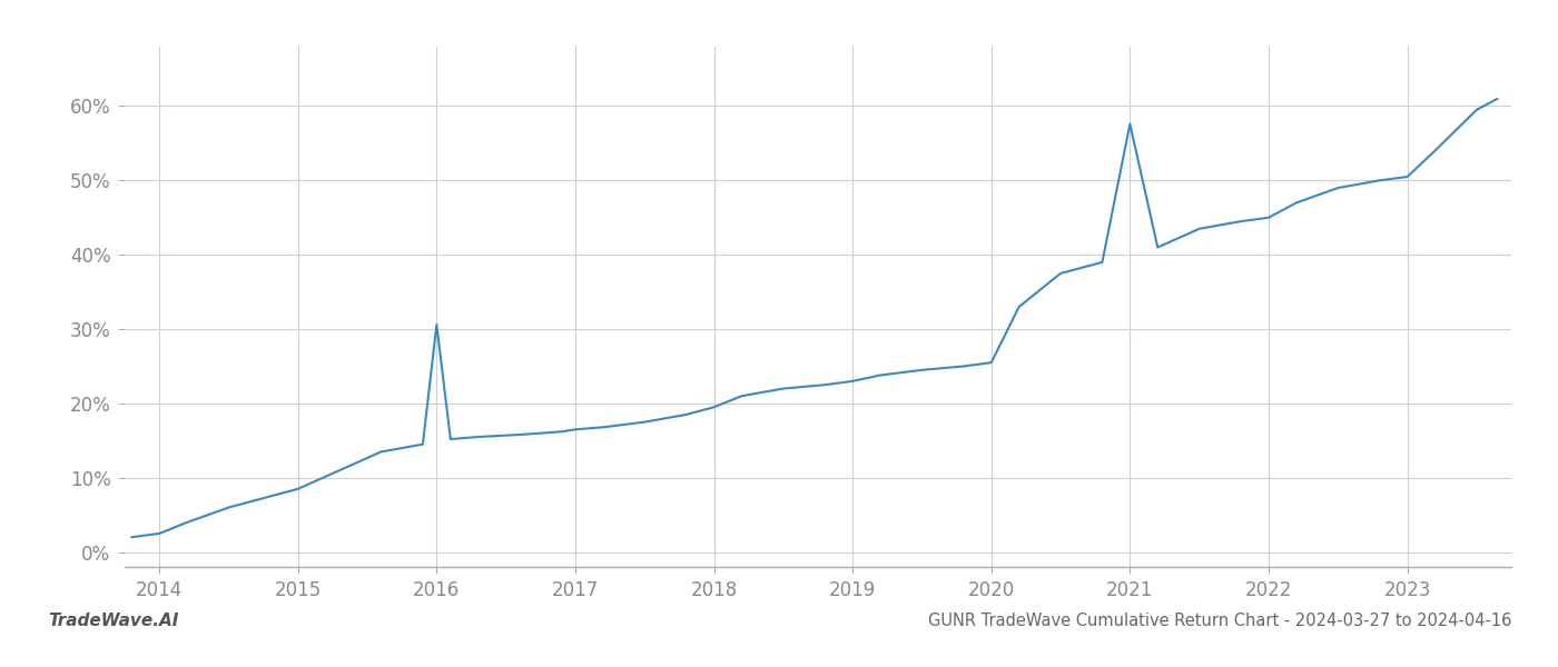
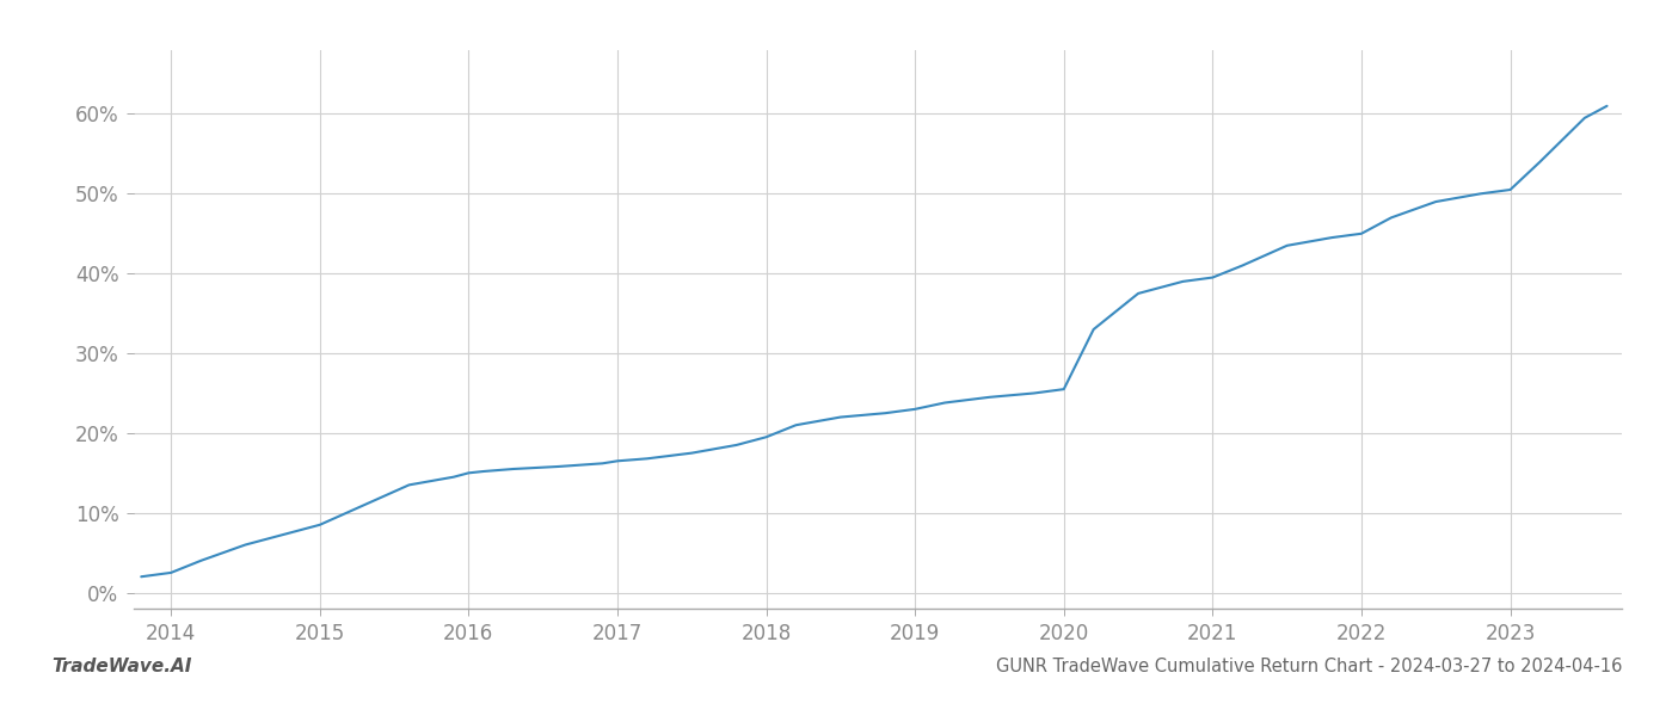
2016: 30.6% -> 15.0%
2021: 57.6% -> 39.5%
